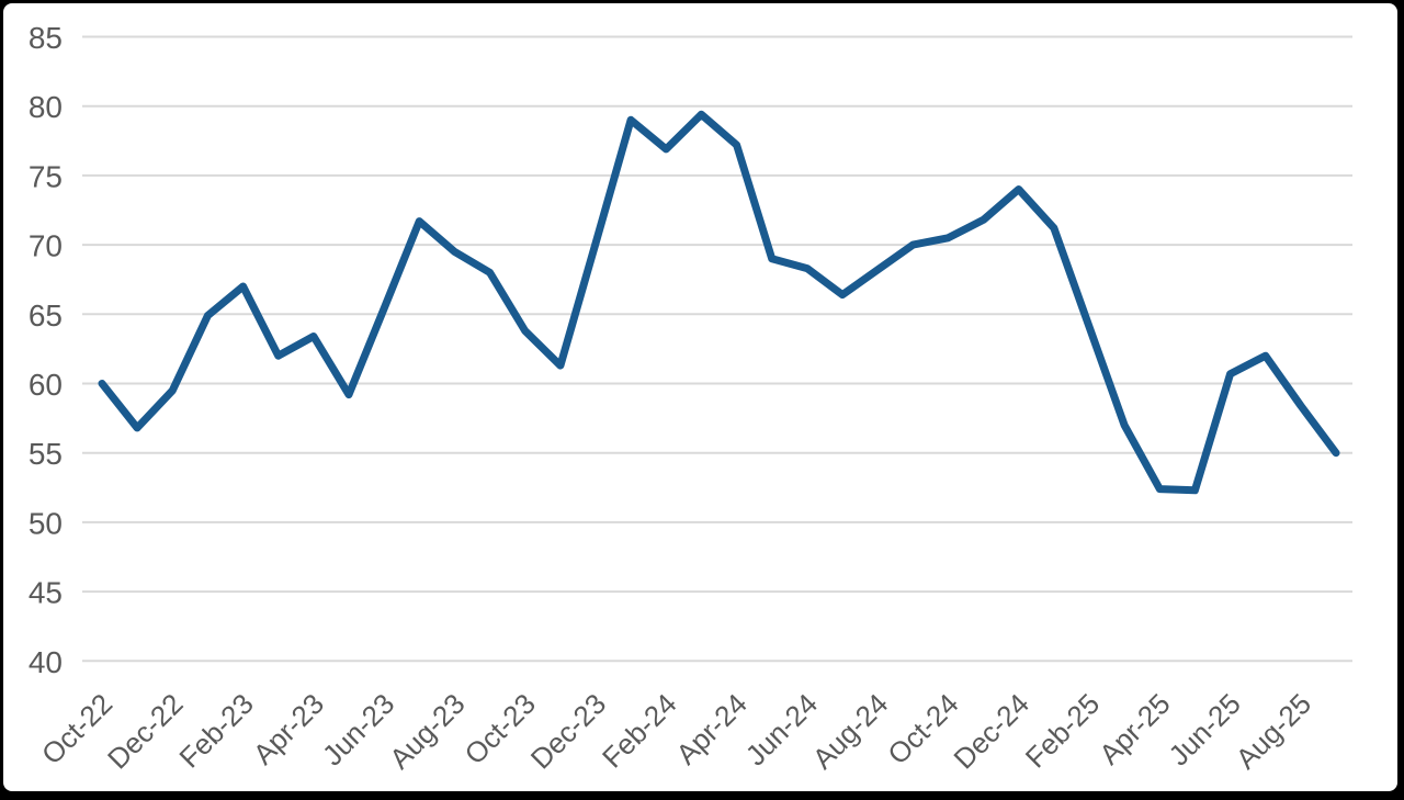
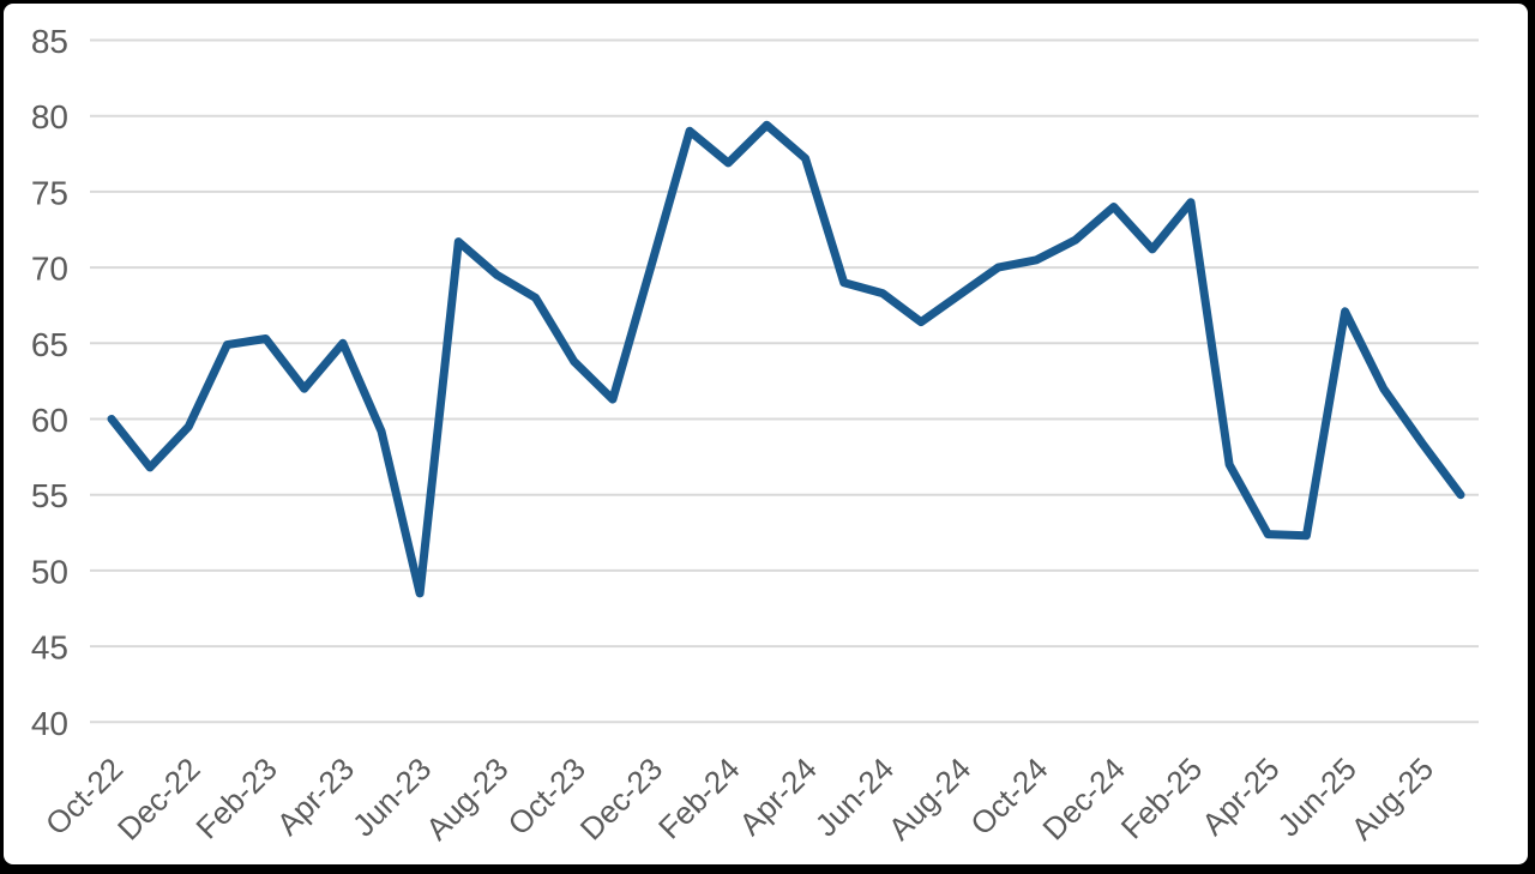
Feb-23: 67.0 -> 65.3
Apr-23: 63.4 -> 65.0
Jun-23: 65.4 -> 48.5
Feb-25: 64.1 -> 74.3
Jun-25: 60.7 -> 67.1
